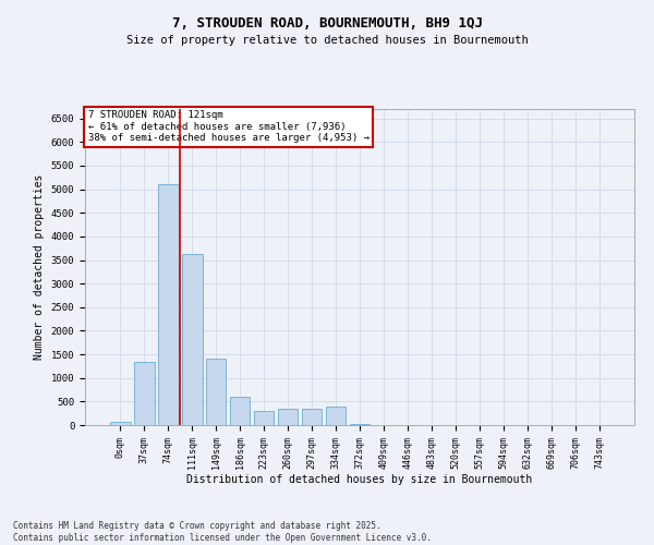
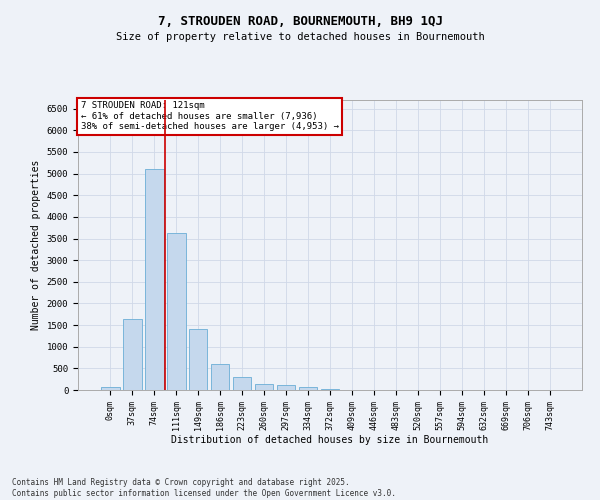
37sqm: 1350 -> 1650
260sqm: 350 -> 140
297sqm: 350 -> 120
334sqm: 400 -> 80
